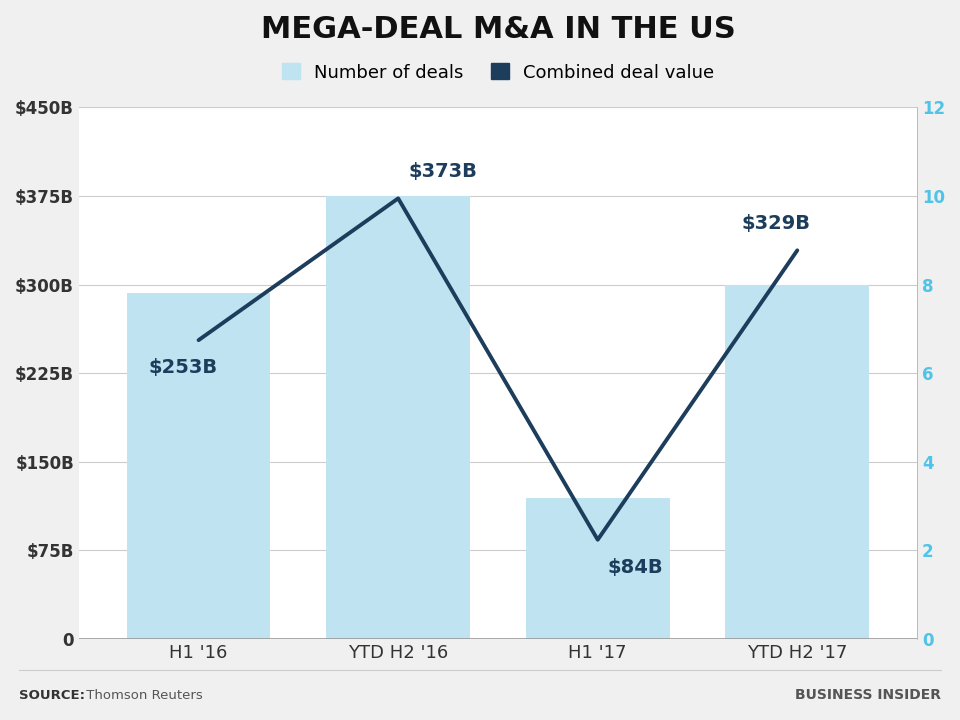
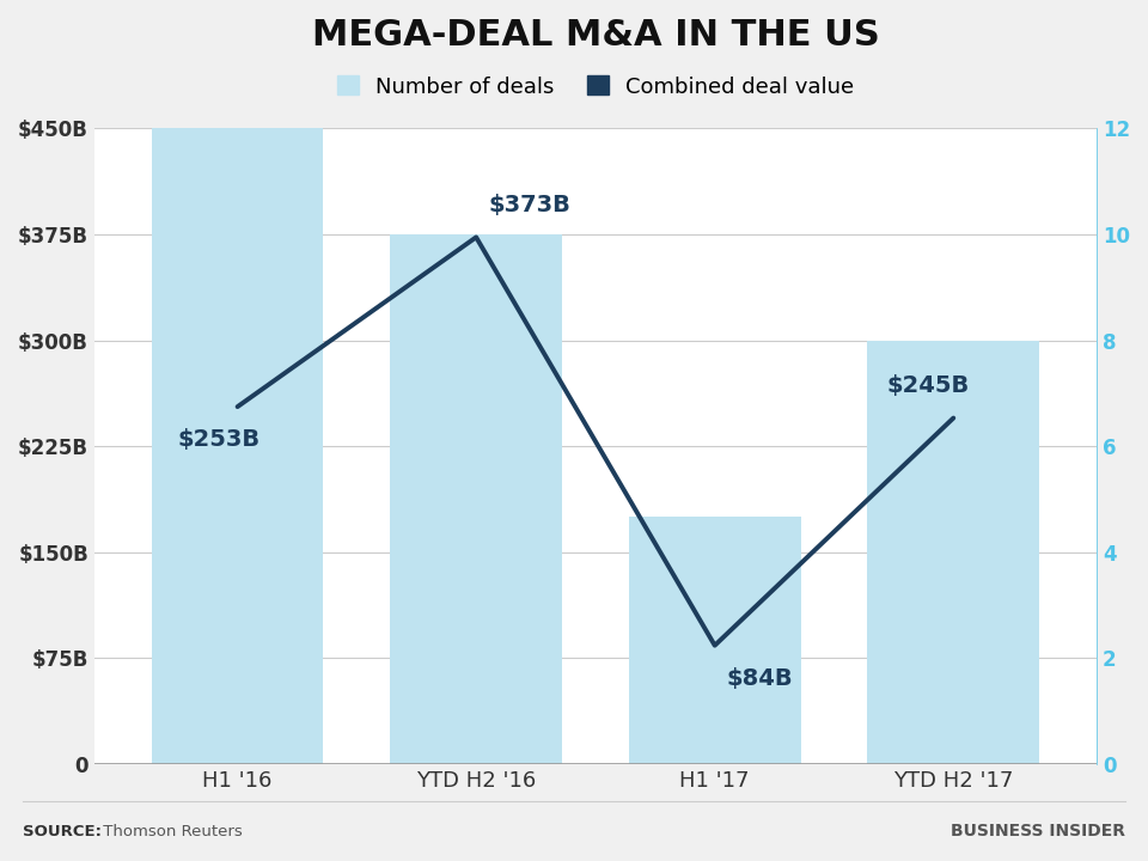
Number of deals/H1 '16: $293B -> $450B
Number of deals/H1 '17: $119B -> $175B
Combined deal value/YTD H2 '17: $329B -> $245B
